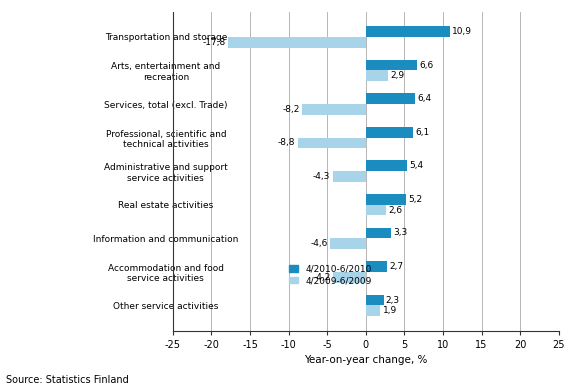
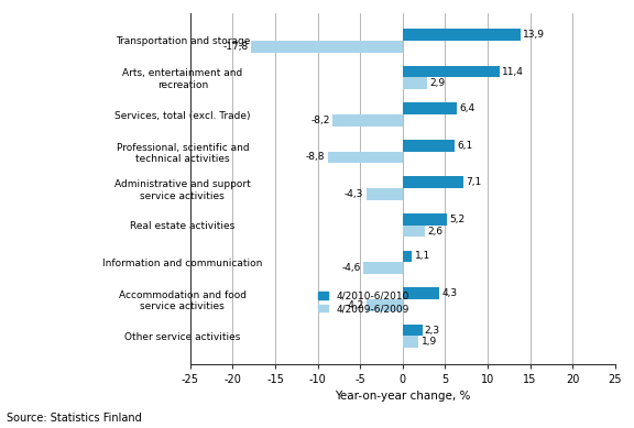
4/2010-6/2010/Transportation and storage: 10,9 -> 13,9
4/2010-6/2010/Arts, entertainment and recreation: 6,6 -> 11,4
4/2010-6/2010/Administrative and support service activities: 5,4 -> 7,1
4/2010-6/2010/Information and communication: 3,3 -> 1,1
4/2010-6/2010/Accommodation and food service activities: 2,7 -> 4,3
